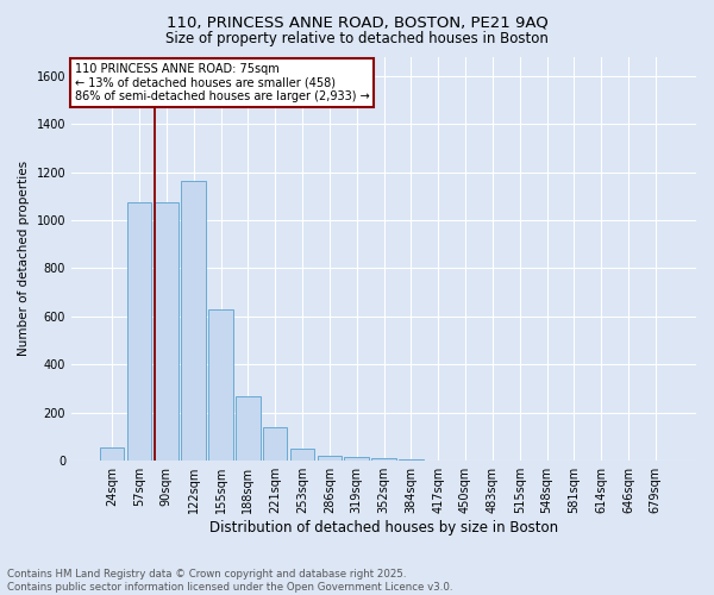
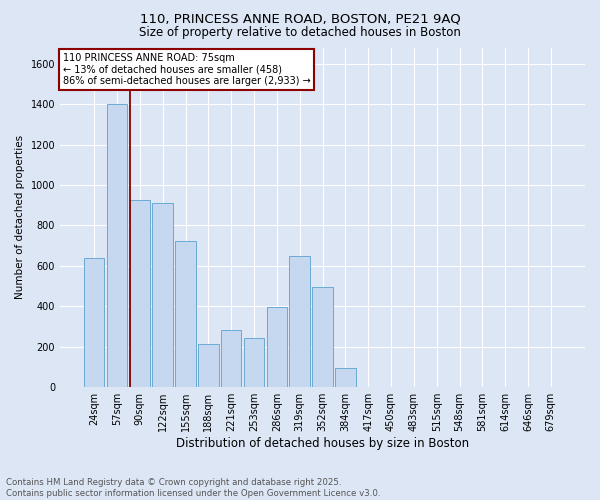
24sqm: 57 -> 640
57sqm: 1075 -> 1400
90sqm: 1075 -> 925
122sqm: 1165 -> 910
155sqm: 630 -> 725
188sqm: 270 -> 215
221sqm: 140 -> 285
253sqm: 50 -> 245
286sqm: 20 -> 395
319sqm: 15 -> 650
352sqm: 12 -> 495
384sqm: 8 -> 95
